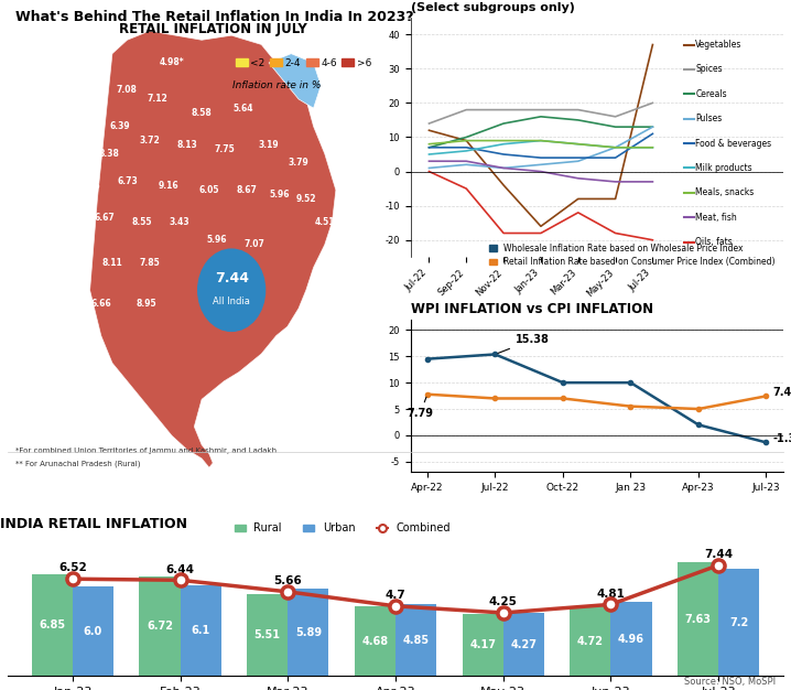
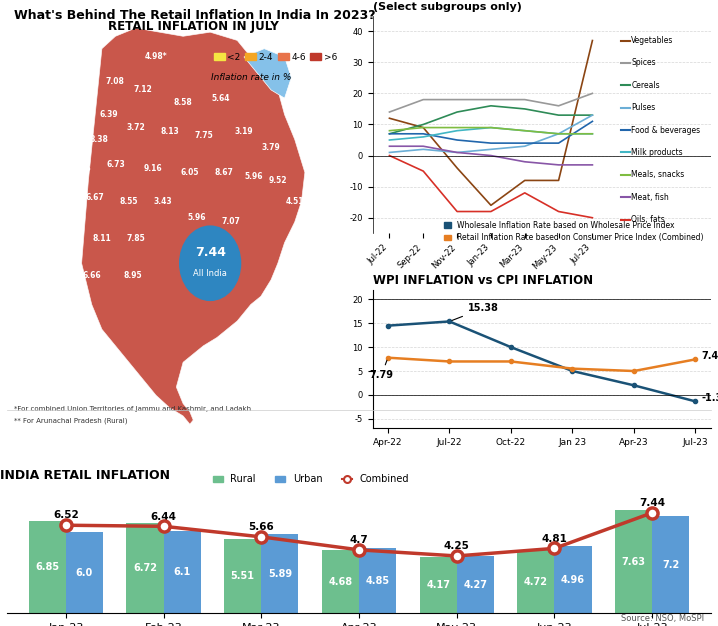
WPI INFLATION vs CPI INFLATION/Wholesale Inflation Rate based on Wholesale Price Index/Jan 23: 10.0 -> 5.0
